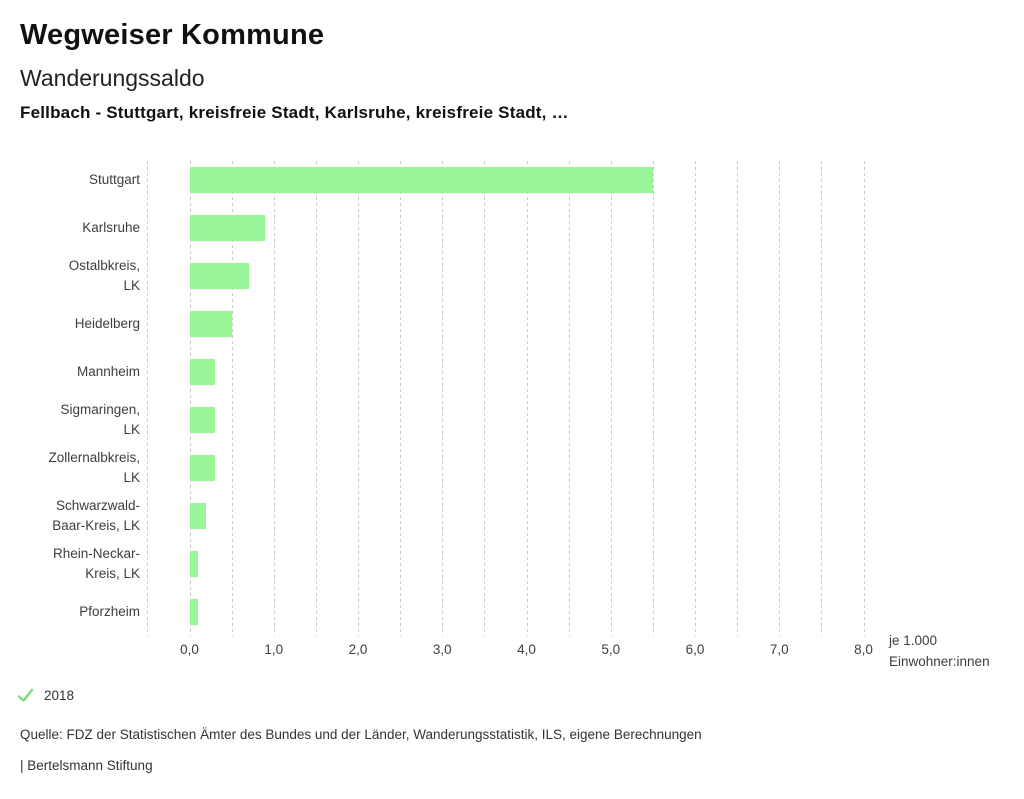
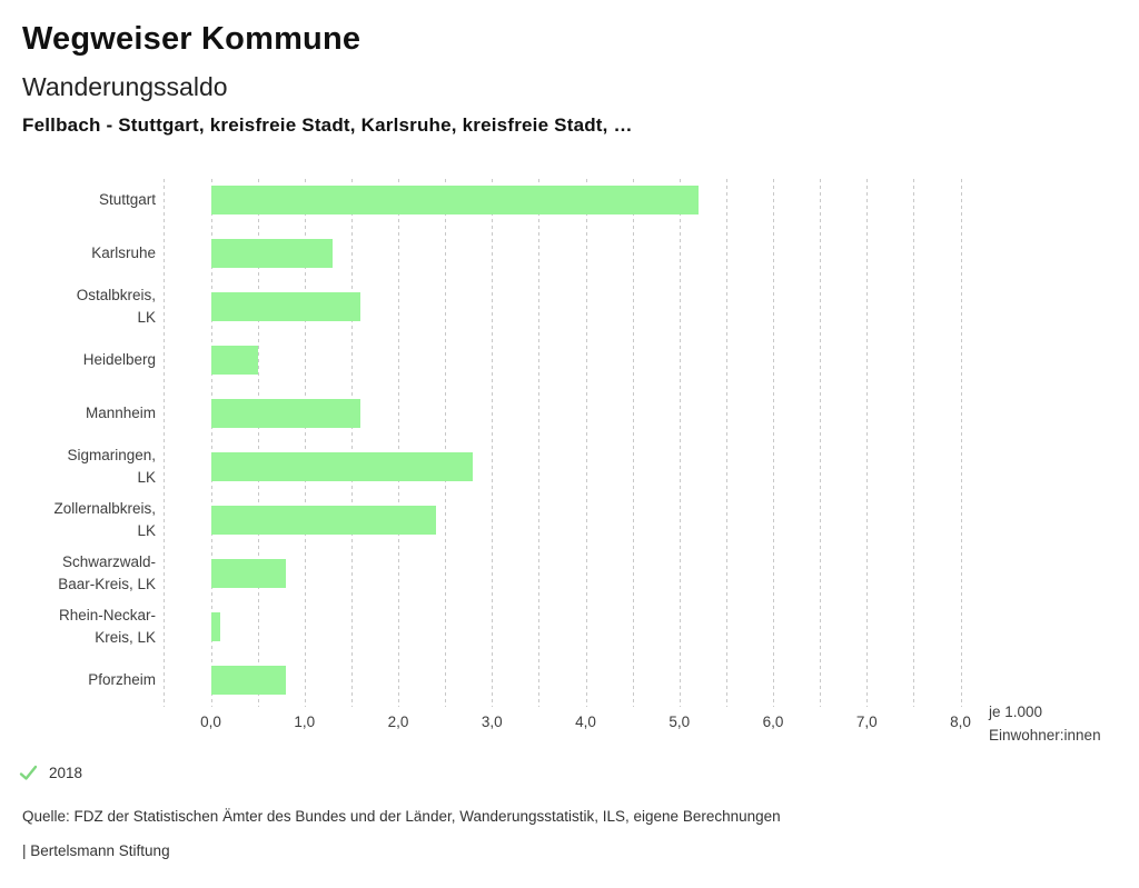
Stuttgart: 5,5 -> 5,2
Karlsruhe: 0,9 -> 1,3
Ostalbkreis, LK: 0,7 -> 1,6
Mannheim: 0,3 -> 1,6
Sigmaringen, LK: 0,3 -> 2,8
Zollernalbkreis, LK: 0,3 -> 2,4
Schwarzwald-Baar-Kreis, LK: 0,2 -> 0,8
Pforzheim: 0,1 -> 0,8
